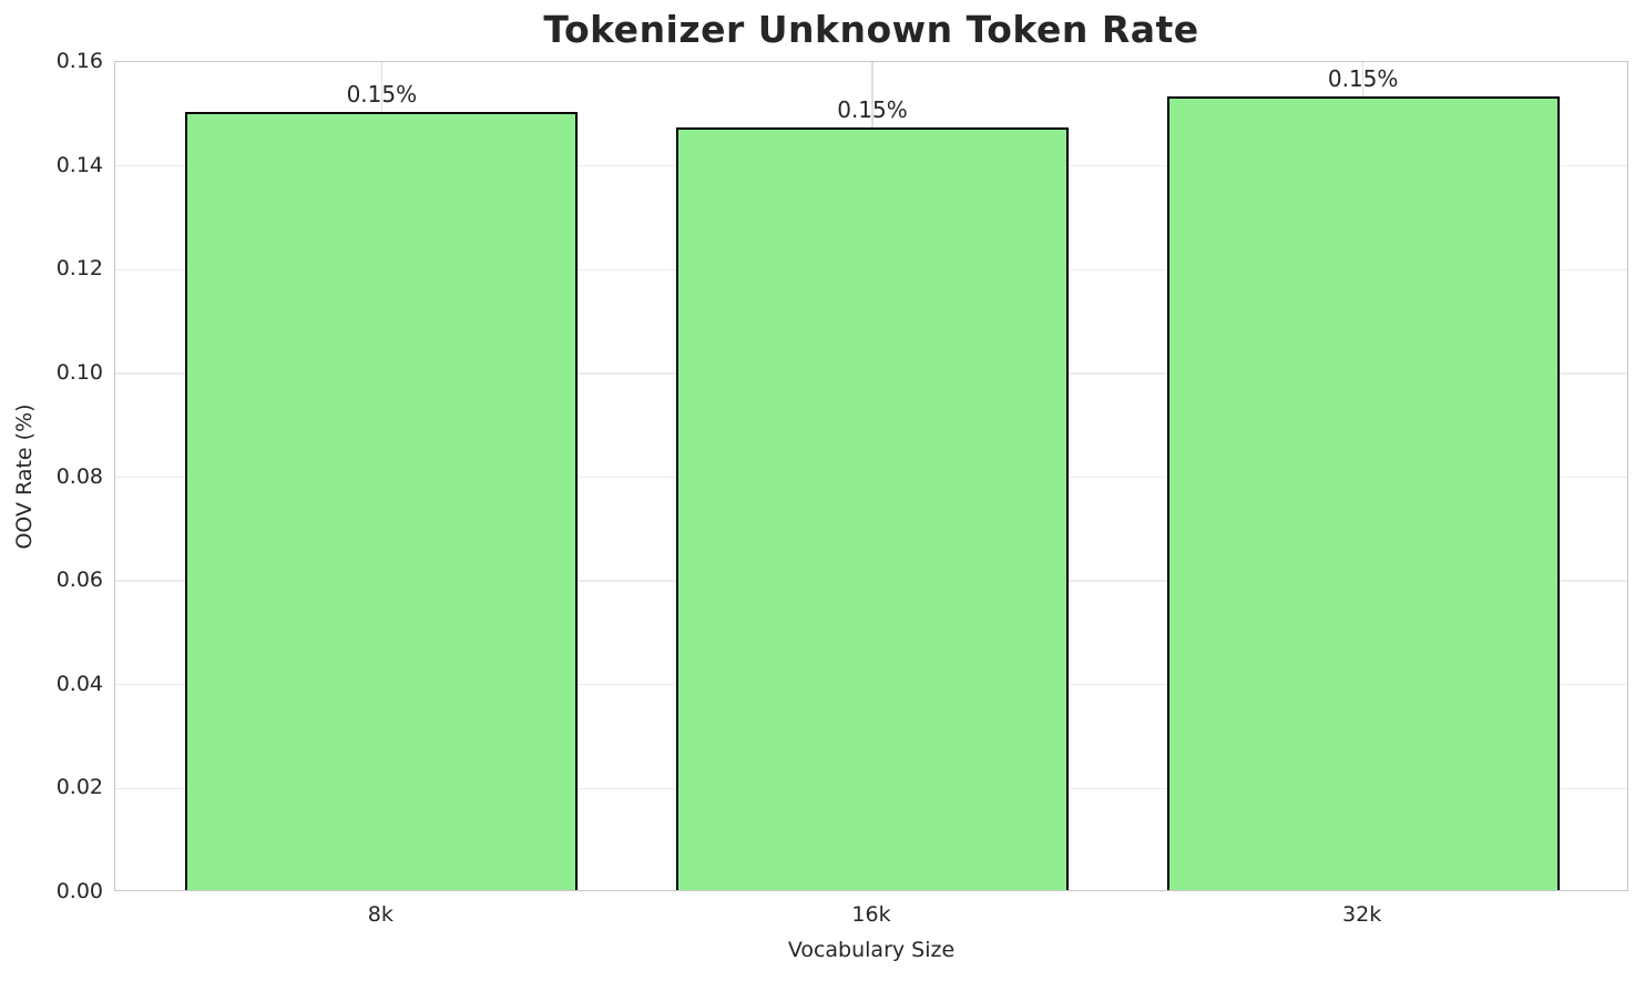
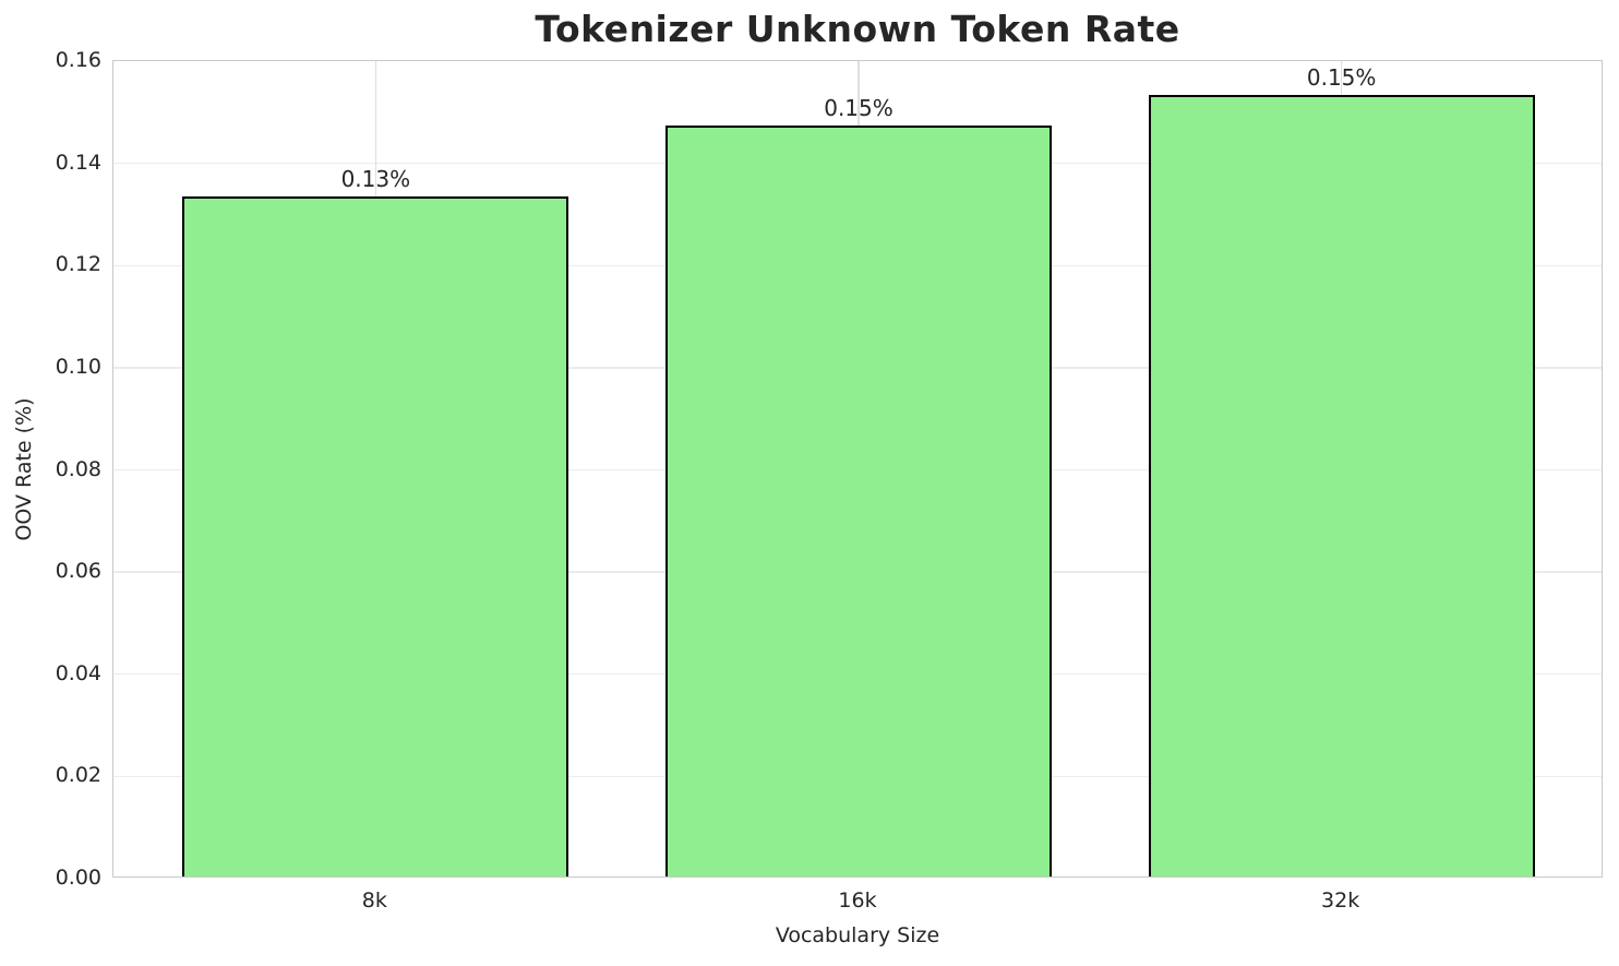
8k: 0.15% -> 0.13%
